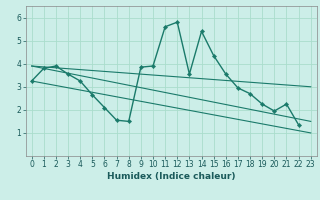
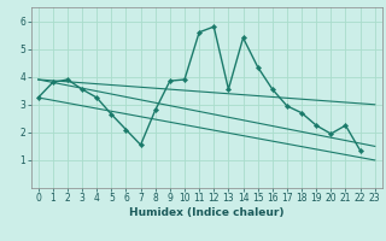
8: 1.50 -> 2.80
